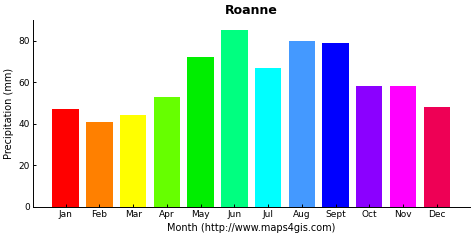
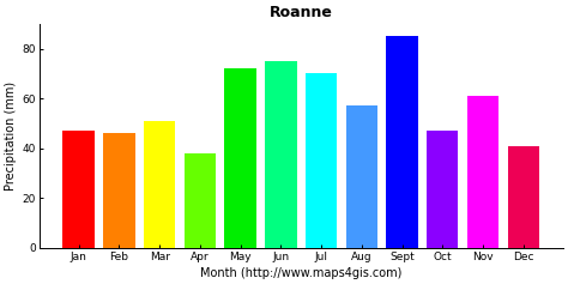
Feb: 41 -> 46
Mar: 44 -> 51
Apr: 53 -> 38
Jun: 85 -> 75
Jul: 67 -> 70
Aug: 80 -> 57
Sept: 79 -> 85
Oct: 58 -> 47
Nov: 58 -> 61
Dec: 48 -> 41
